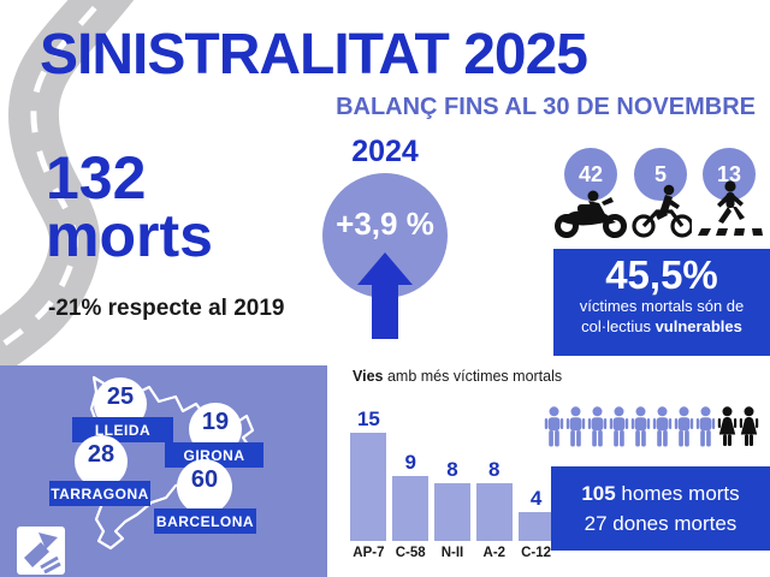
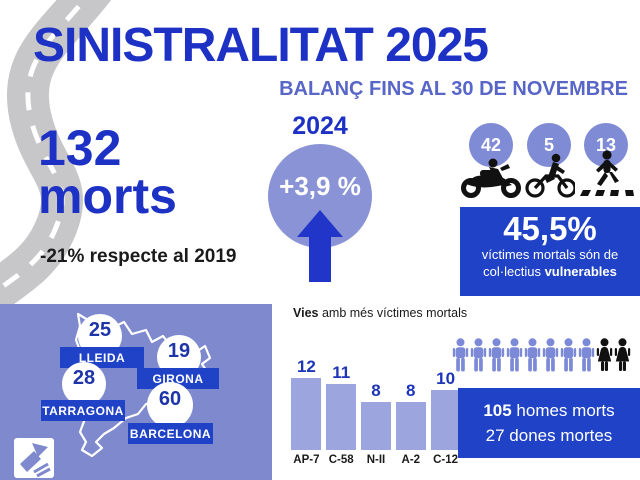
AP-7: 15 -> 12
C-58: 9 -> 11
C-12: 4 -> 10
